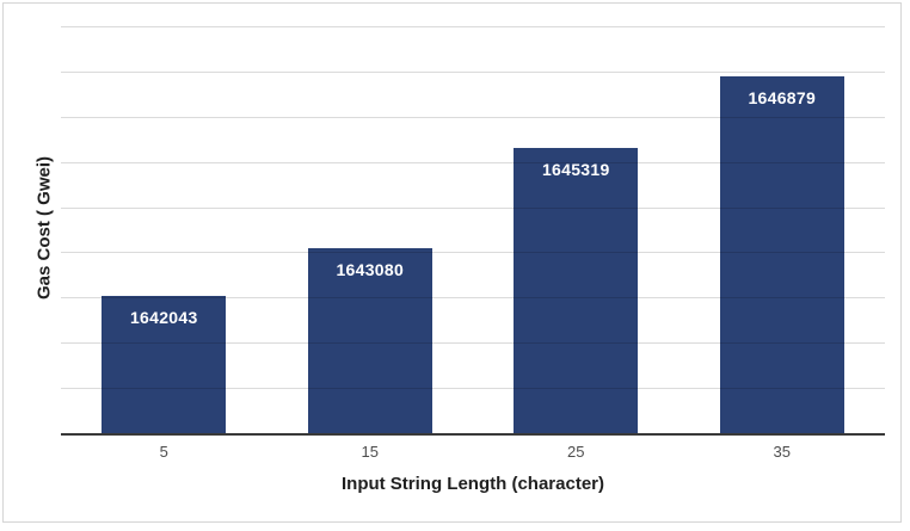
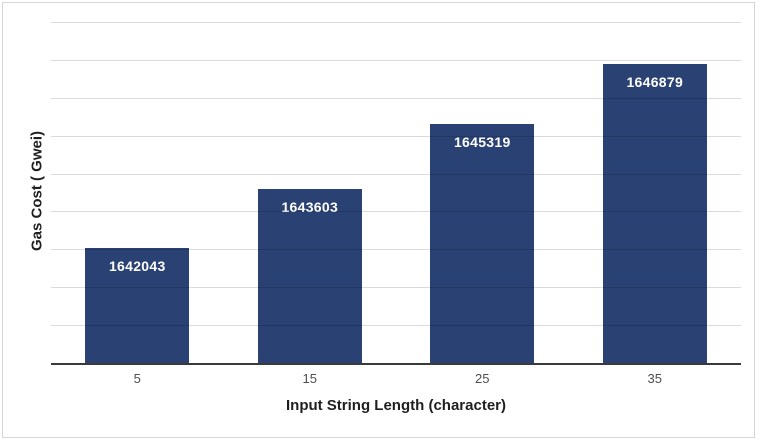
15: 1643080 -> 1643603
